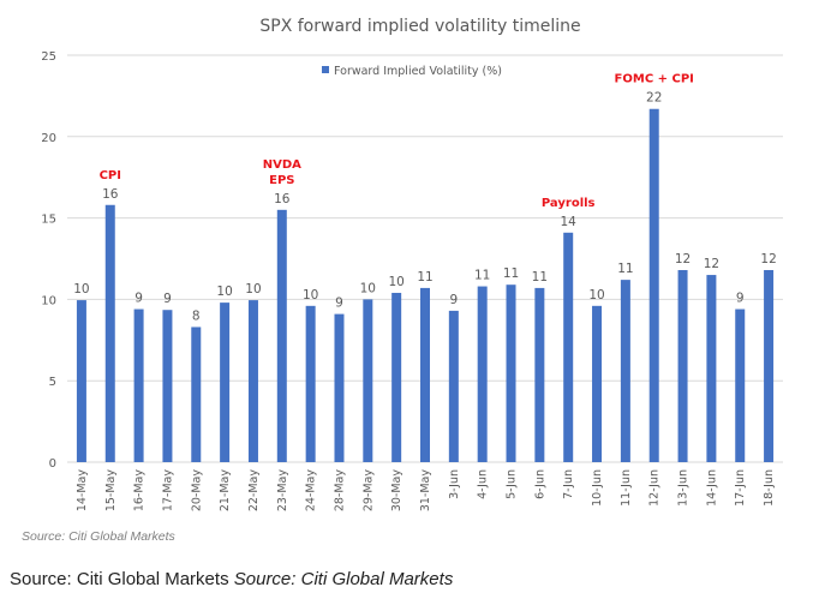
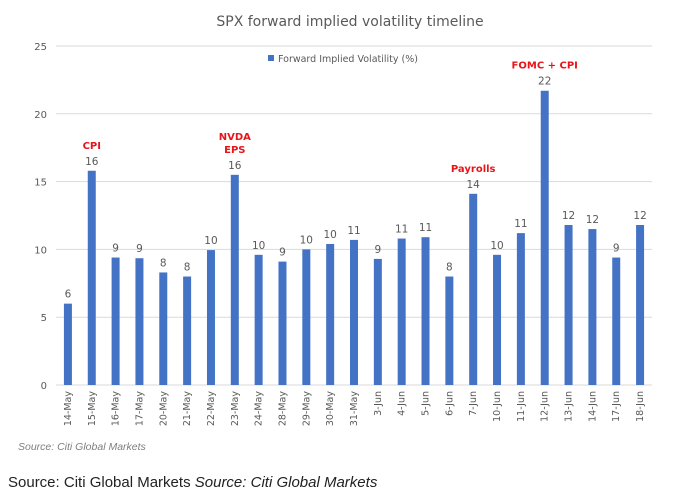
14-May: 10 -> 6
21-May: 10 -> 8
6-Jun: 11 -> 8
